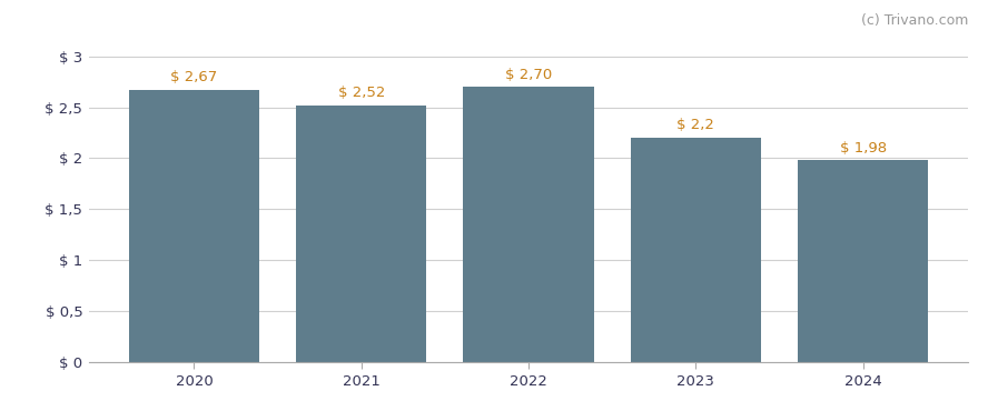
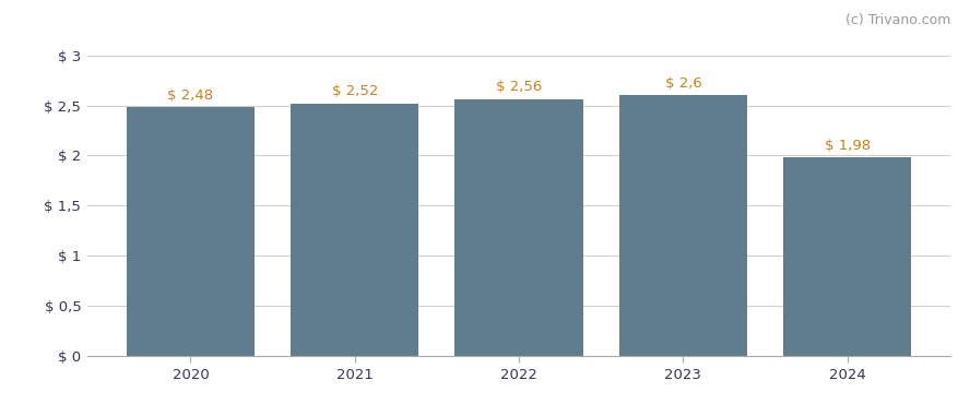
2020: 2,67 -> 2,48
2022: 2,70 -> 2,56
2023: 2,2 -> 2,6
